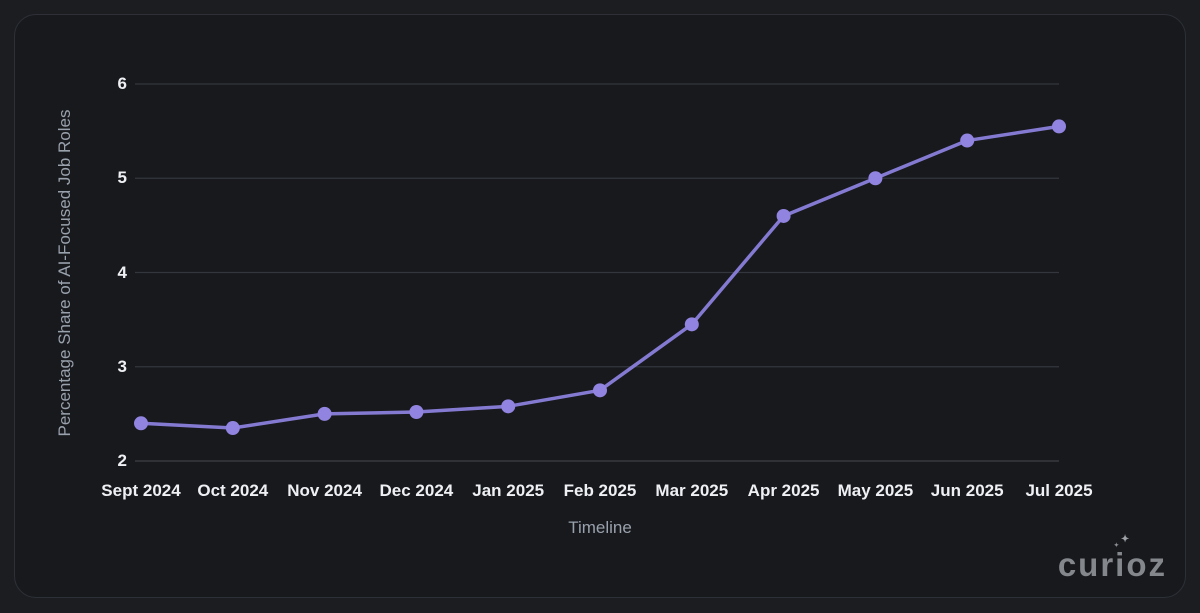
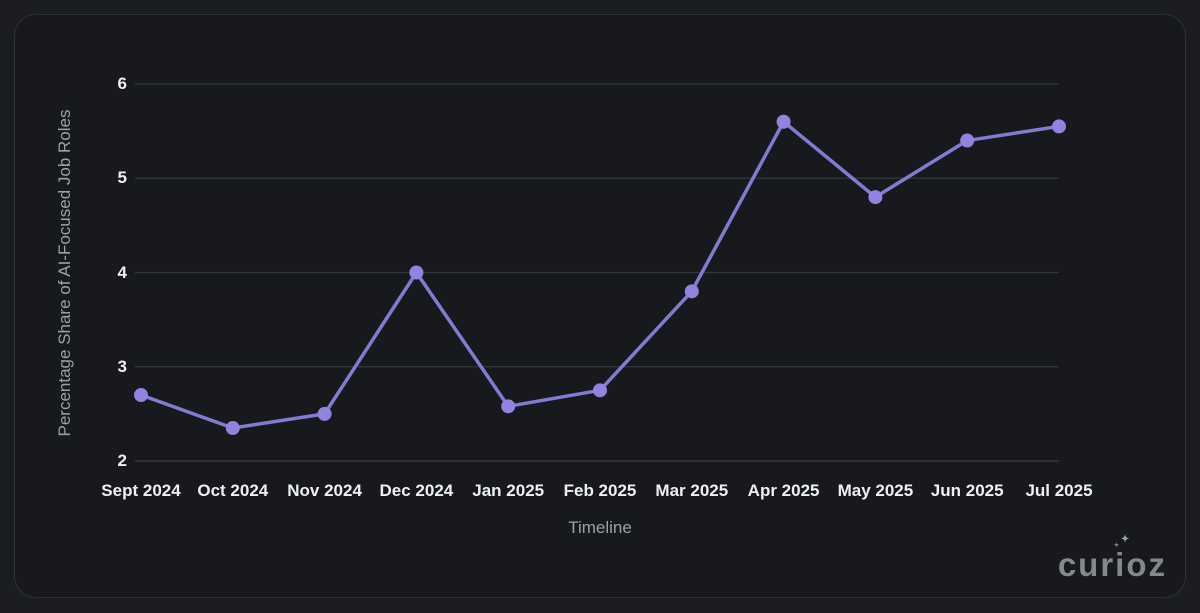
Sept 2024: 2.4 -> 2.7
Dec 2024: 2.5 -> 4.0
Mar 2025: 3.5 -> 3.8
Apr 2025: 4.6 -> 5.6
May 2025: 5.0 -> 4.8
